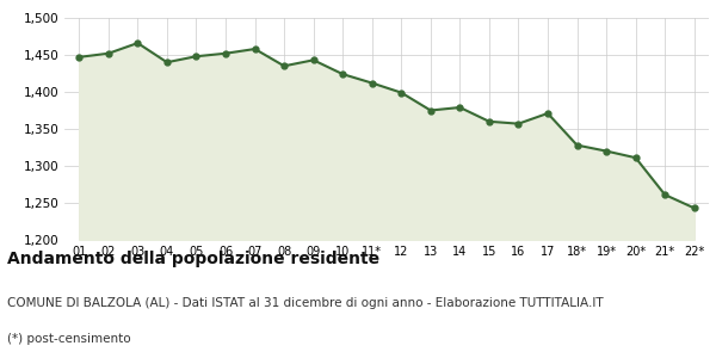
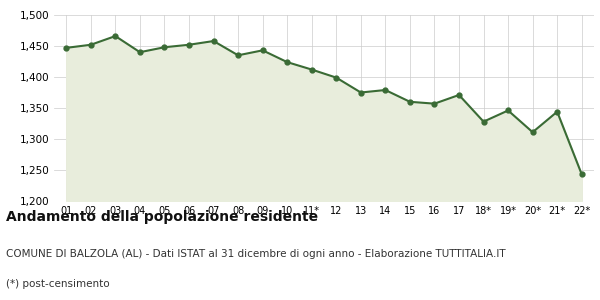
19*: 1,320 -> 1,346
21*: 1,261 -> 1,344
